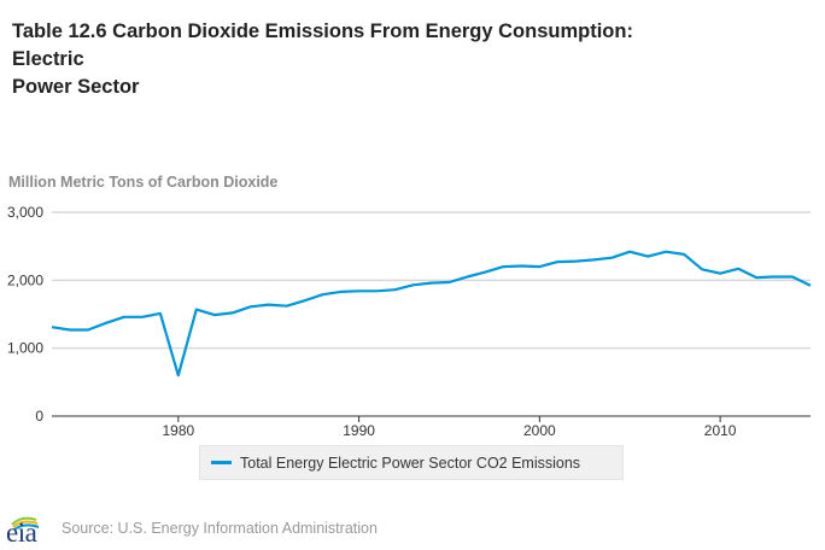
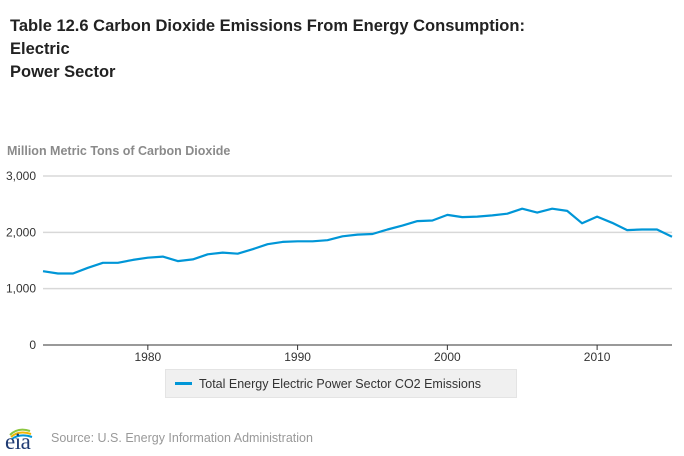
1980: 600 -> 1600
2000: 2200 -> 2300
2010: 2100 -> 2300
